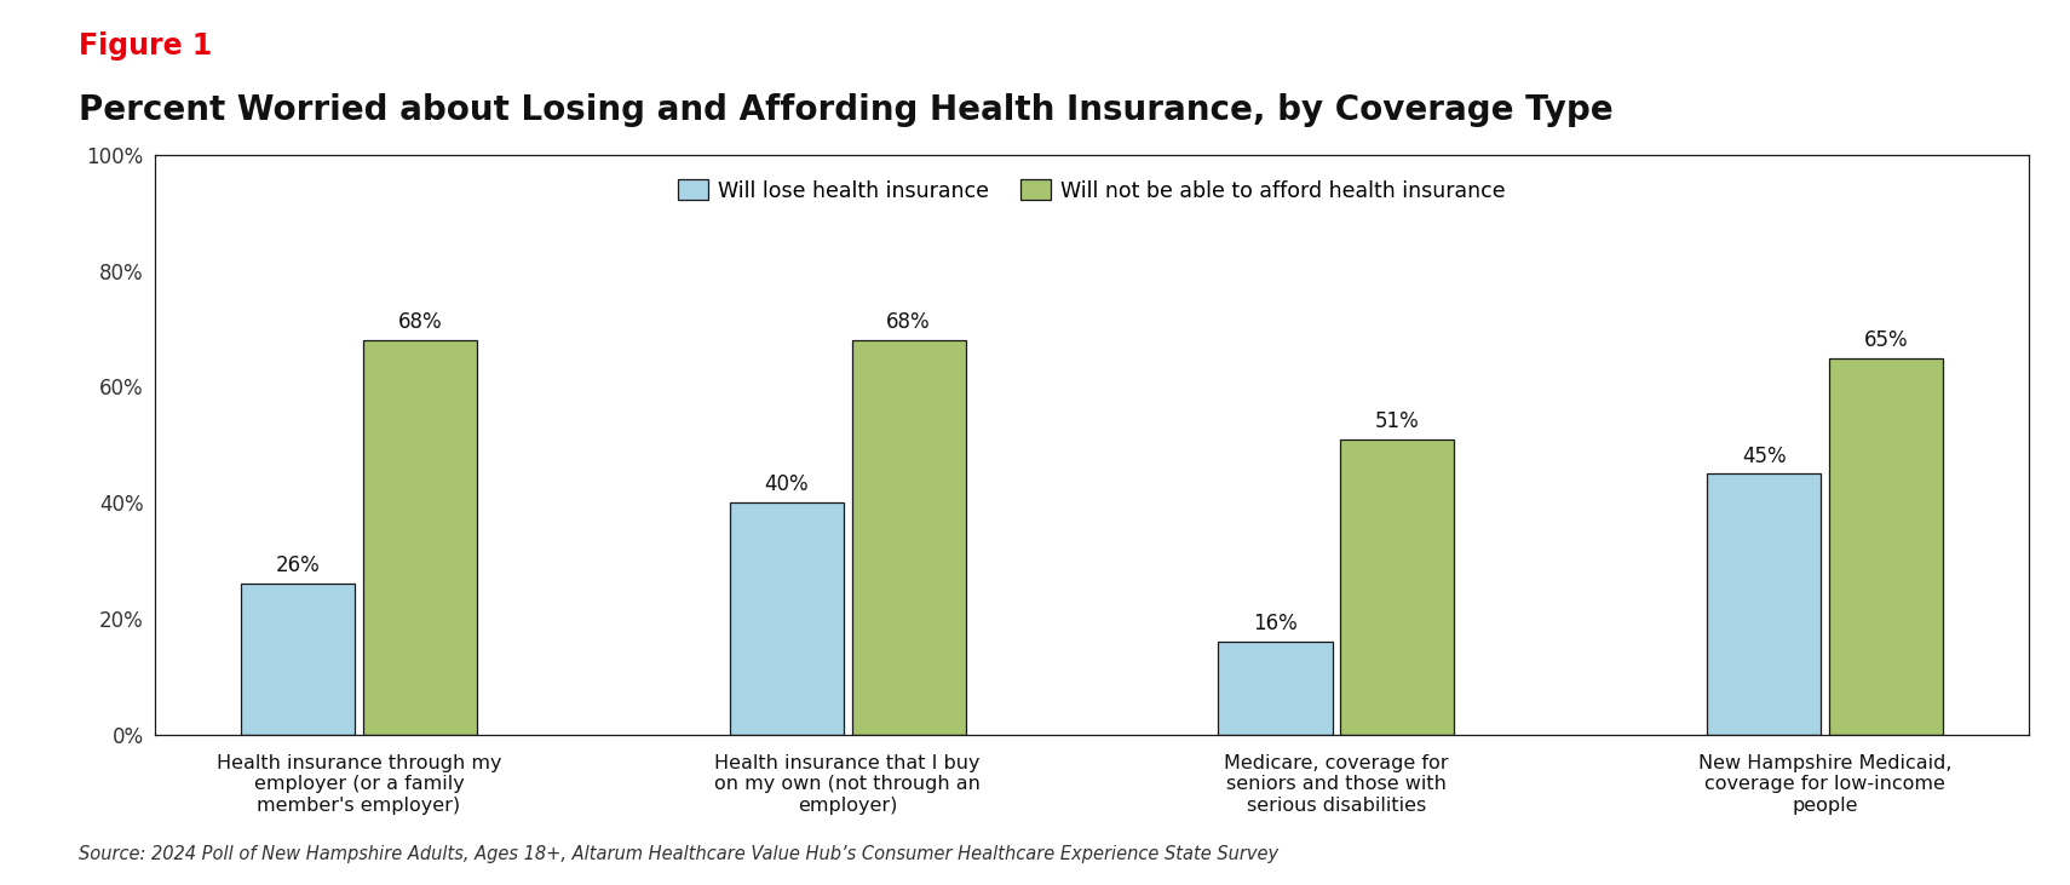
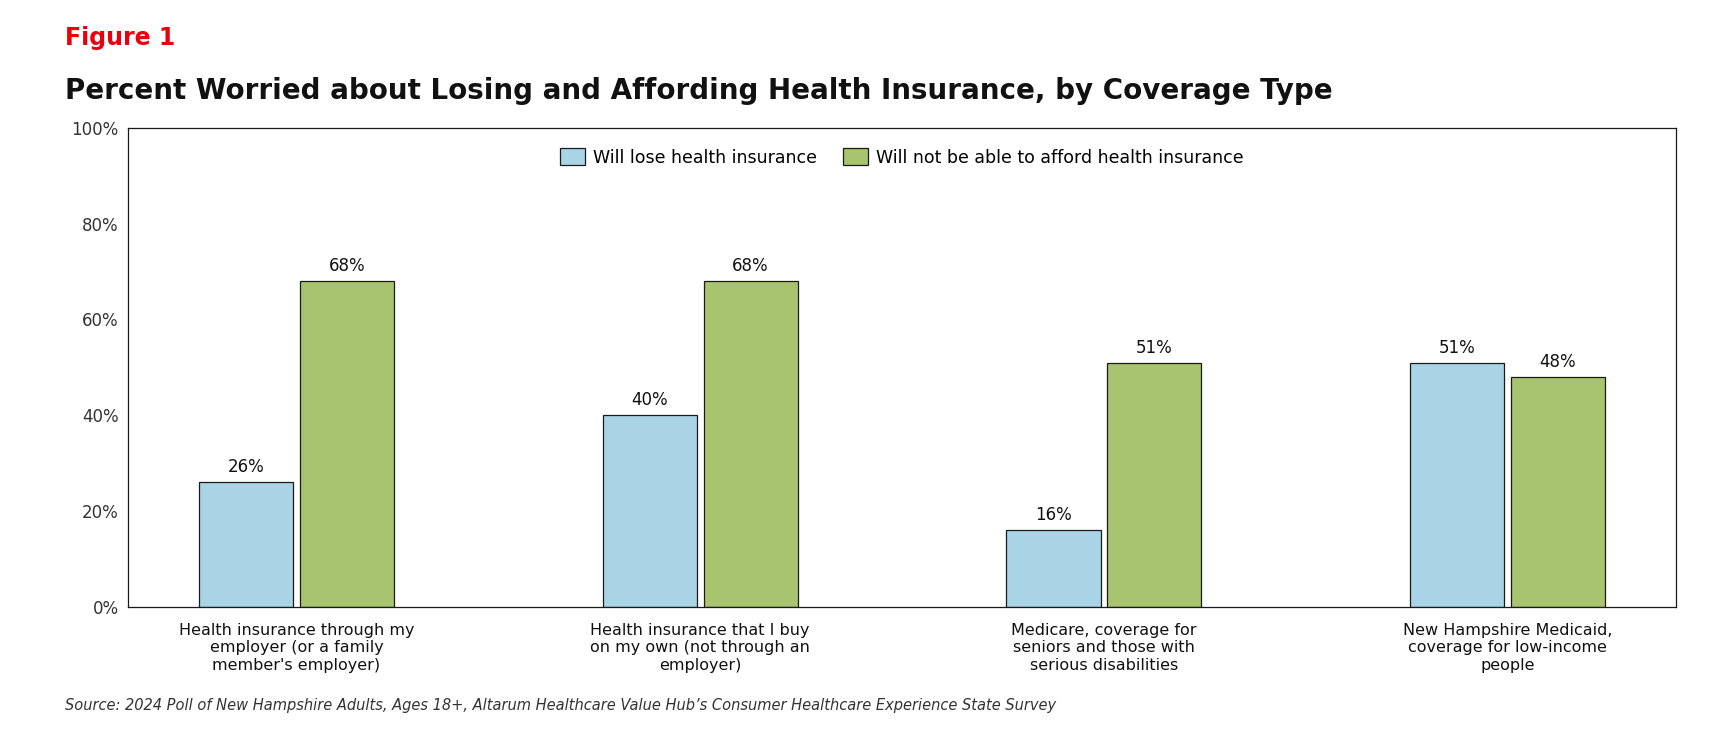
Will lose health insurance/New Hampshire Medicaid, coverage for low-income people: 45% -> 51%
Will not be able to afford health insurance/New Hampshire Medicaid, coverage for low-income people: 65% -> 48%
